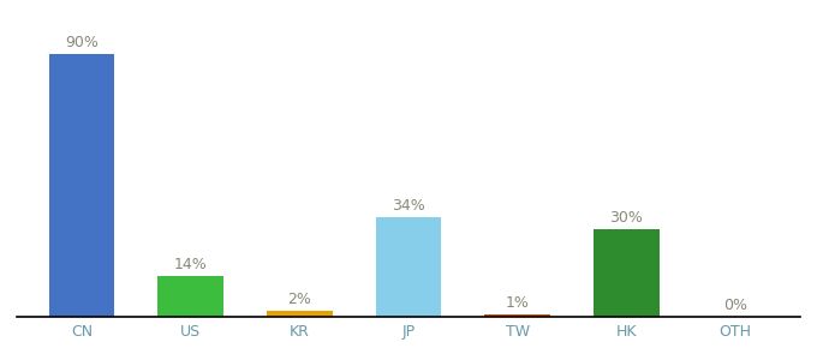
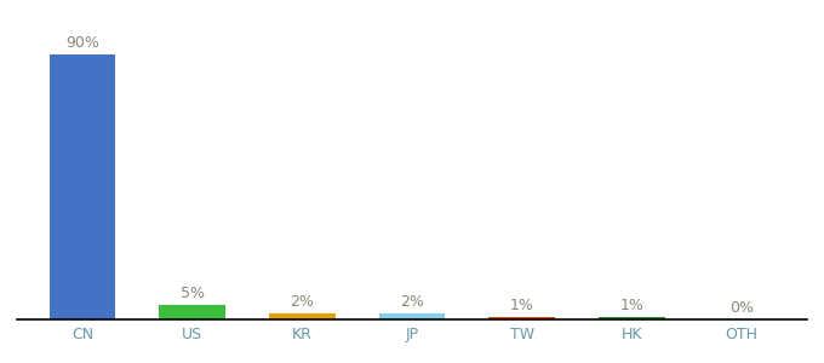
US: 14% -> 5%
JP: 34% -> 2%
HK: 30% -> 1%
